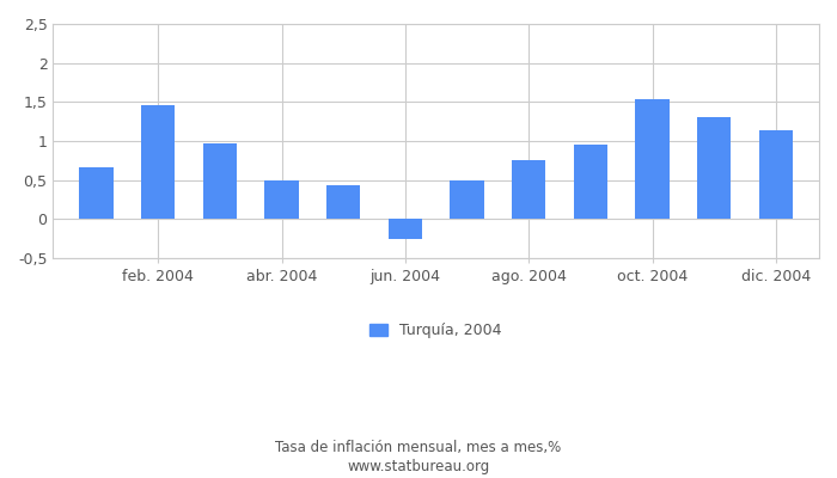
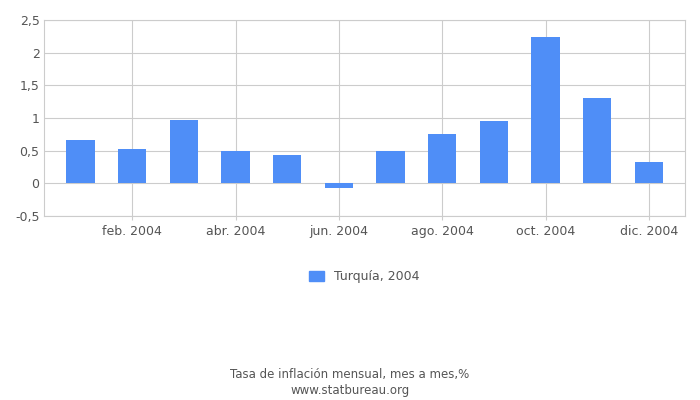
feb. 2004: 1,46 -> 0,52
jun. 2004: -0,26 -> -0,07
oct. 2004: 1,54 -> 2,24
dic. 2004: 1,14 -> 0,32
